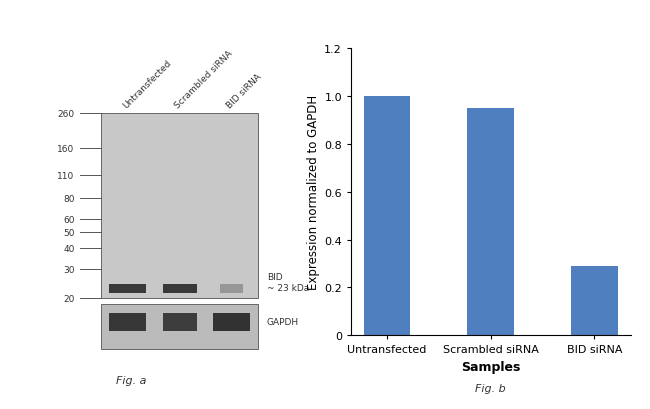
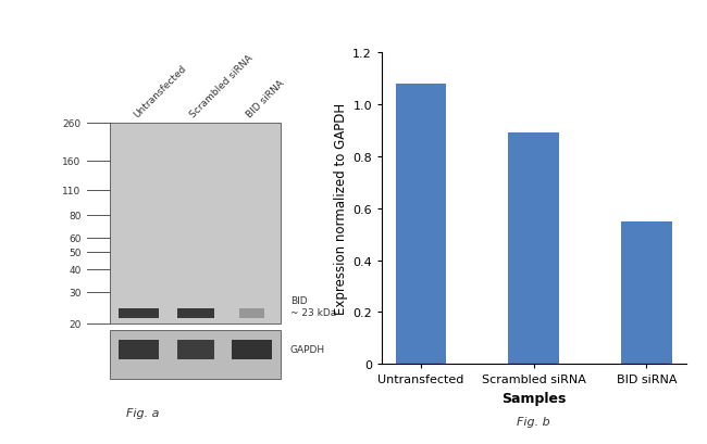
Untransfected: 1.00 -> 1.08
Scrambled siRNA: 0.95 -> 0.89
BID siRNA: 0.29 -> 0.55
